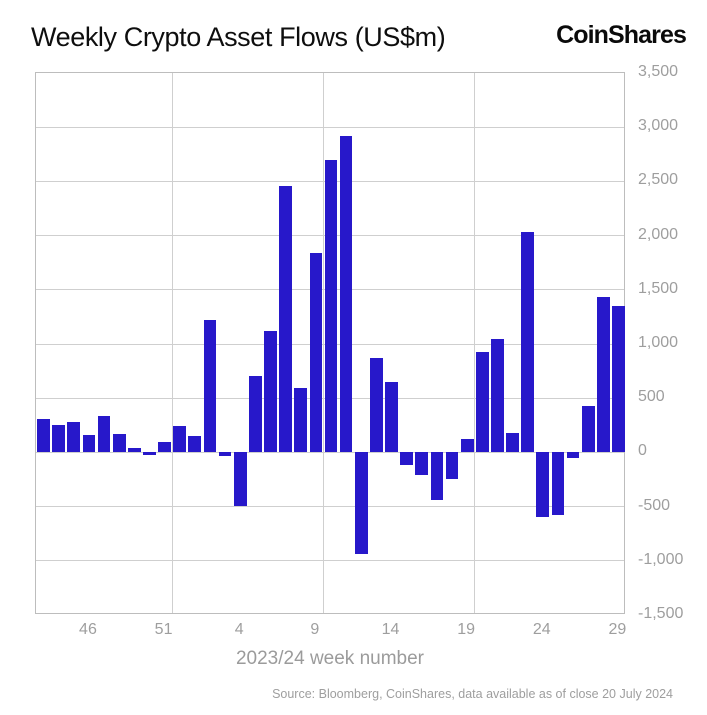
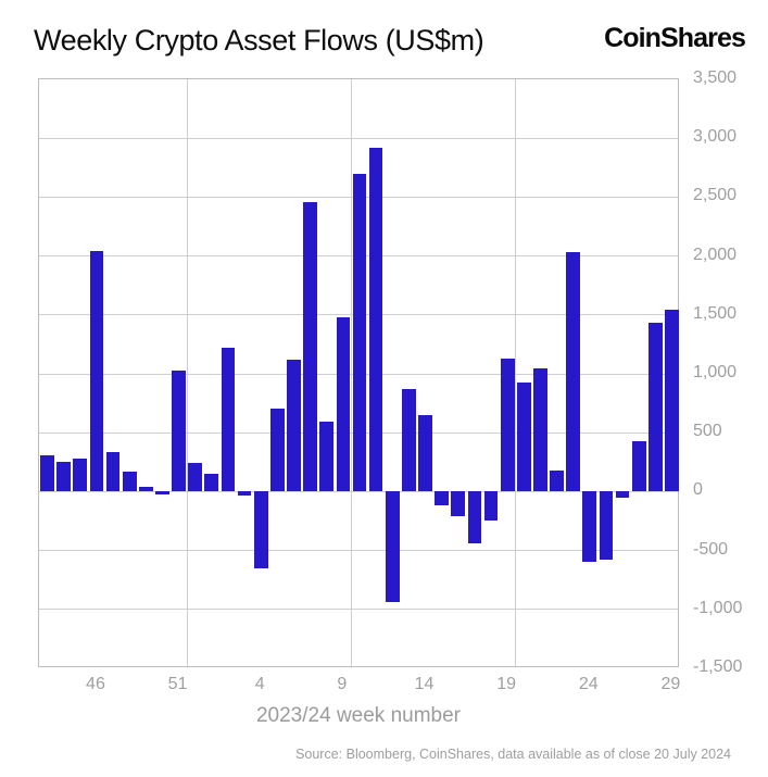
46: 160 -> 2040
51: 100 -> 1030
4: -490 -> -650
9: 1840 -> 1480
19: 120 -> 1130
29: 1350 -> 1540
